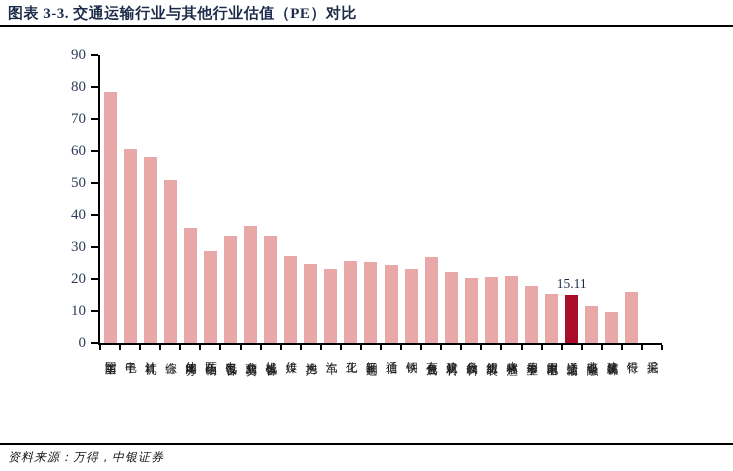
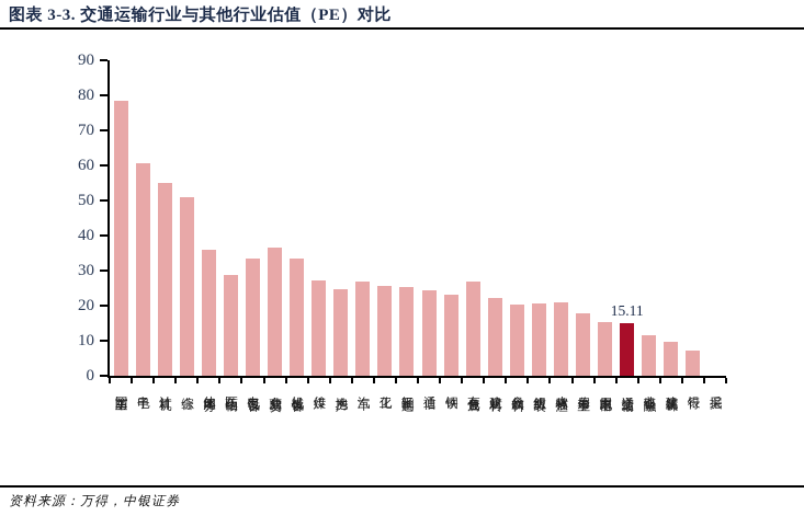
计算机: 58 -> 55
汽车: 23 -> 27
银行: 16 -> 7
